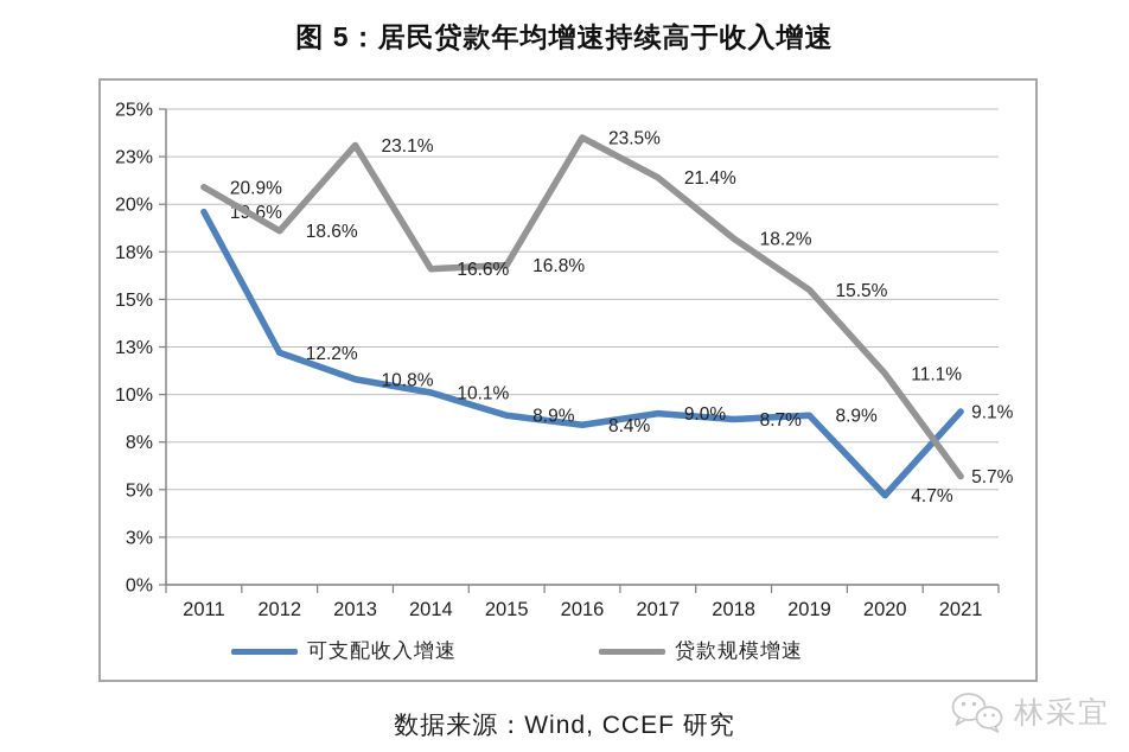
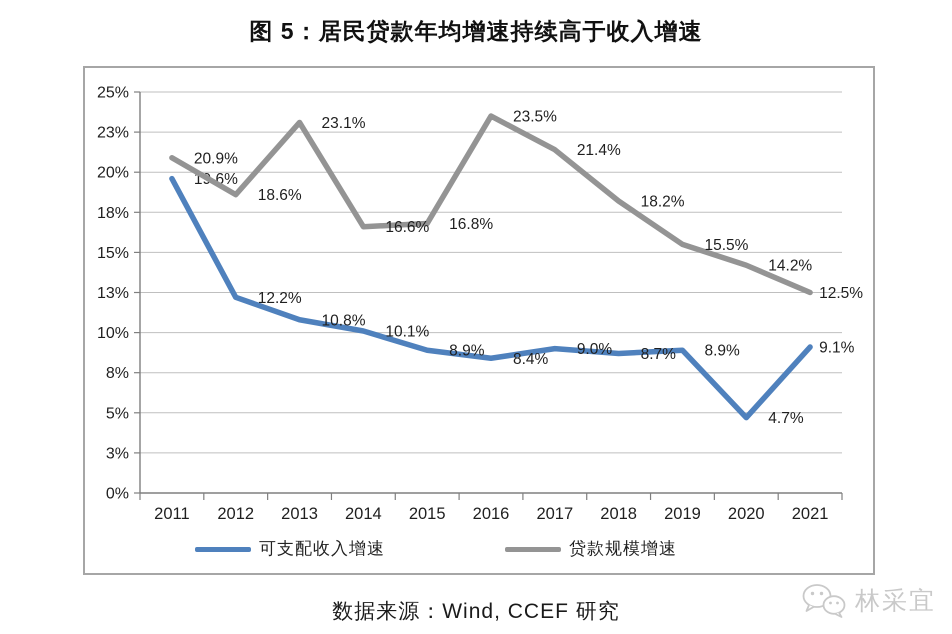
贷款规模增速/2020: 11.1% -> 14.2%
贷款规模增速/2021: 5.7% -> 12.5%
